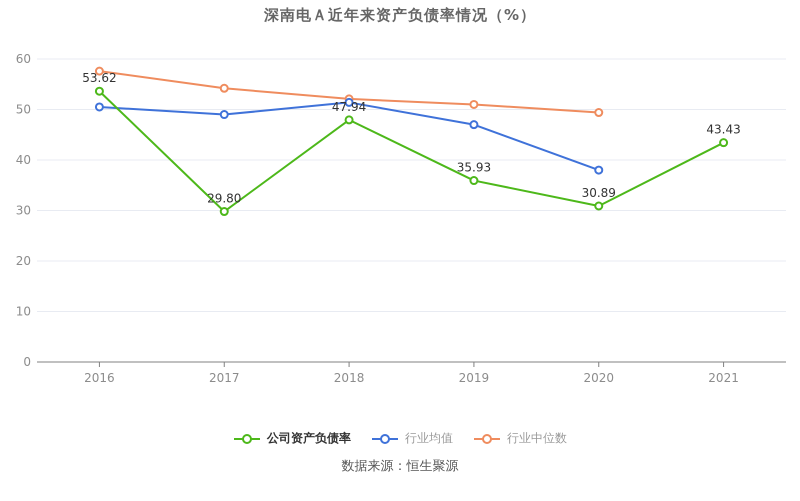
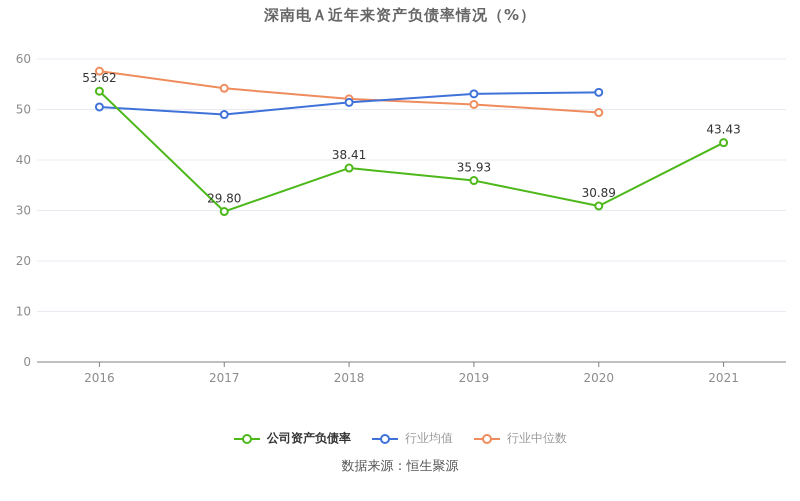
公司资产负债率/2018: 47.94 -> 38.41
行业均值/2019: 47 -> 53
行业均值/2020: 38 -> 53
